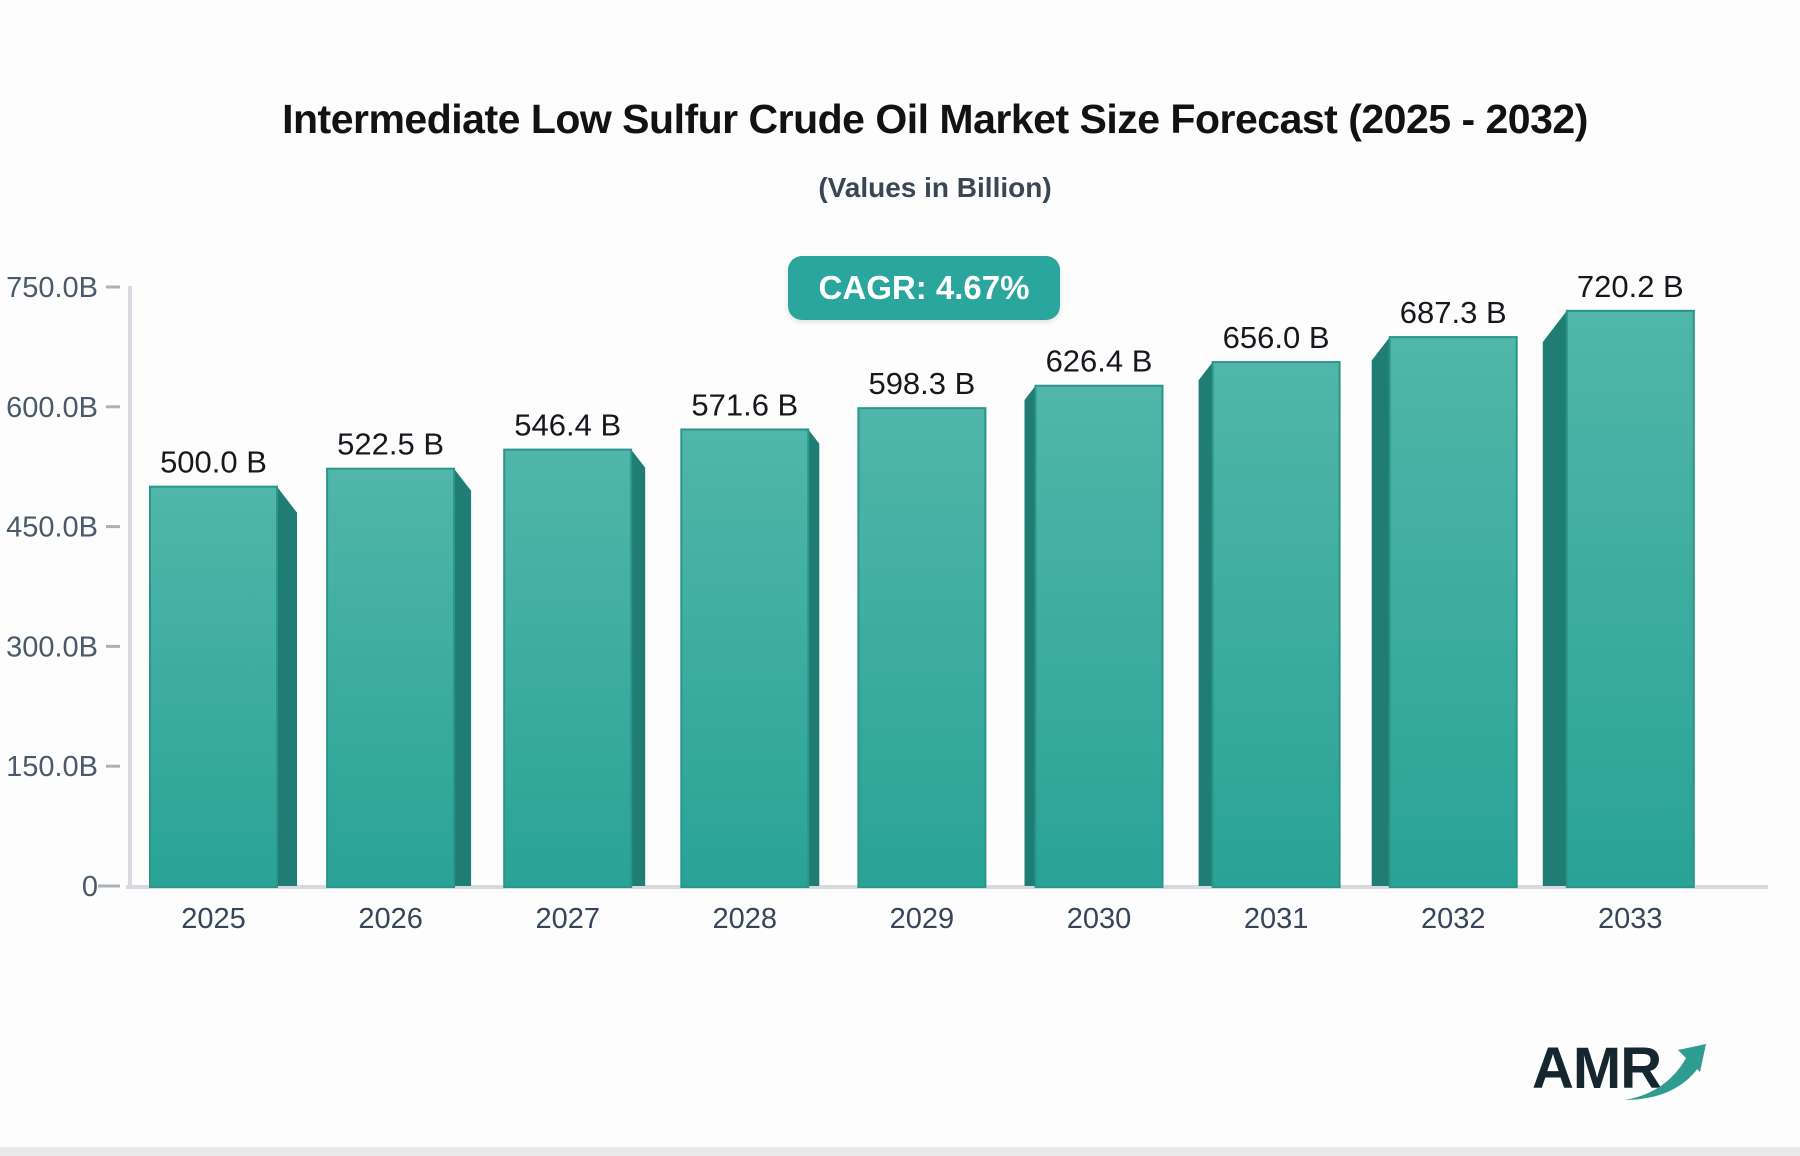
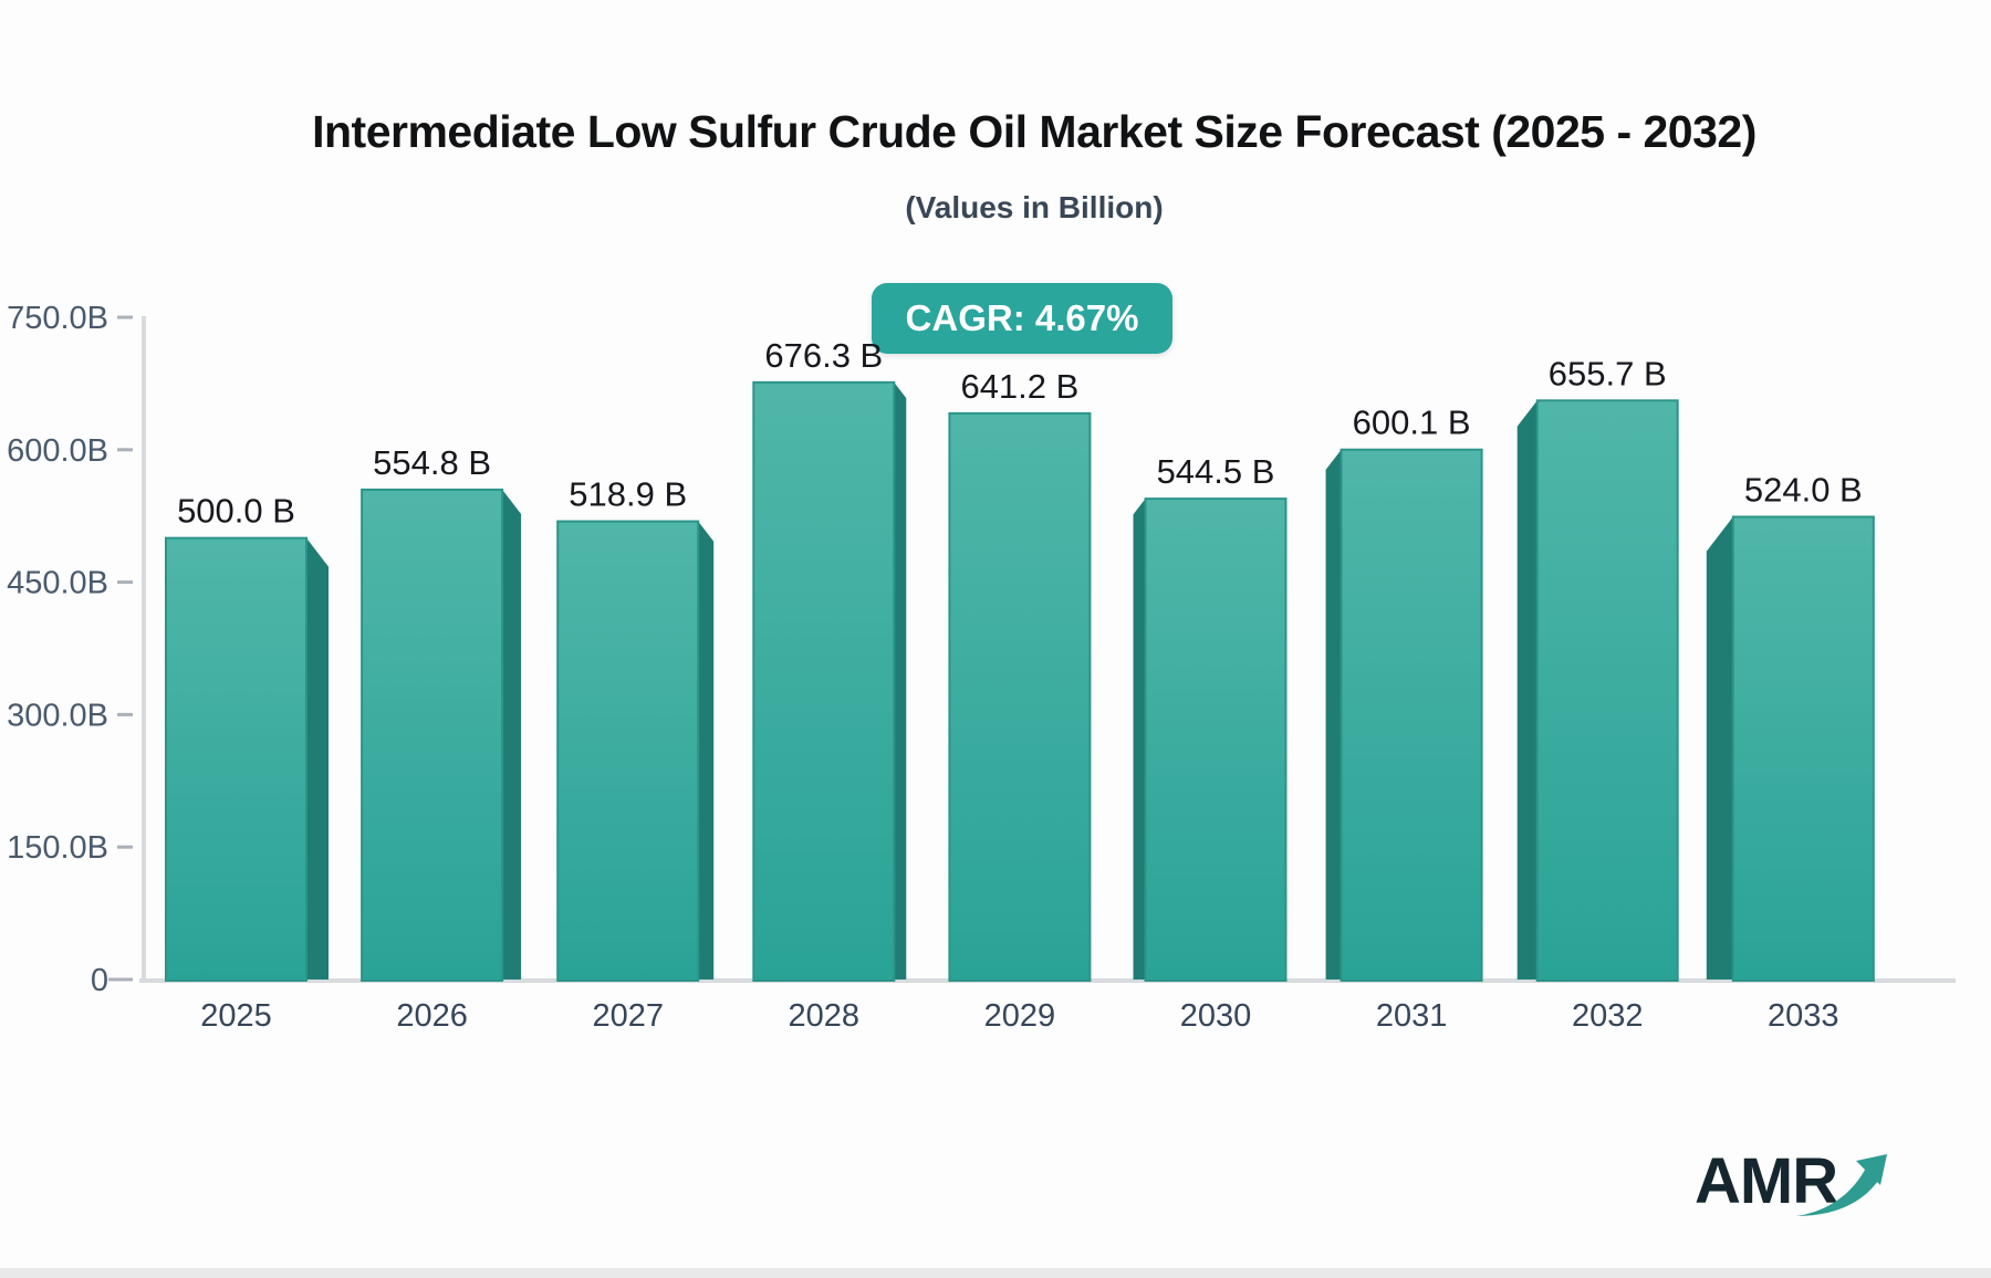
2026: 522.5 -> 554.8
2027: 546.4 -> 518.9
2028: 571.6 -> 676.3
2029: 598.3 -> 641.2
2030: 626.4 -> 544.5
2031: 656.0 -> 600.1
2032: 687.3 -> 655.7
2033: 720.2 -> 524.0
